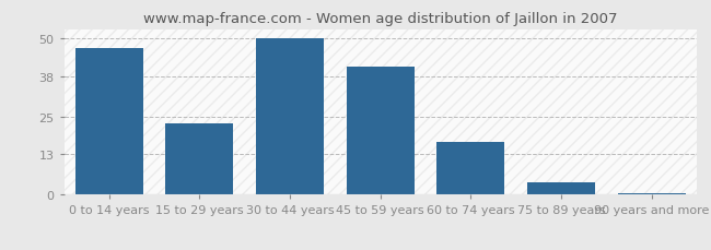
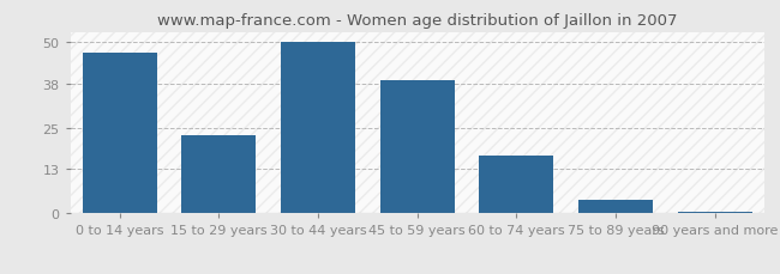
45 to 59 years: 41.0 -> 39.0
